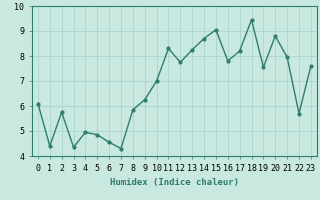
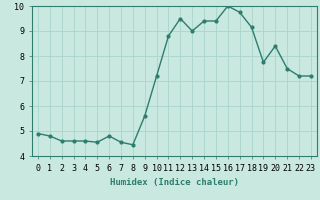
0: 6.10 -> 4.90
1: 4.40 -> 4.80
2: 5.75 -> 4.60
3: 4.35 -> 4.60
4: 4.95 -> 4.60
5: 4.85 -> 4.55
6: 4.55 -> 4.80
7: 4.30 -> 4.55
8: 5.85 -> 4.45
9: 6.25 -> 5.60
10: 7.00 -> 7.20
11: 8.30 -> 8.80
12: 7.75 -> 9.50
13: 8.25 -> 9.00
14: 8.70 -> 9.40
15: 9.05 -> 9.40
16: 7.80 -> 10.00
17: 8.20 -> 9.75
18: 9.45 -> 9.15
19: 7.55 -> 7.75
20: 8.80 -> 8.40
21: 7.95 -> 7.50
22: 5.70 -> 7.20
23: 7.60 -> 7.20
